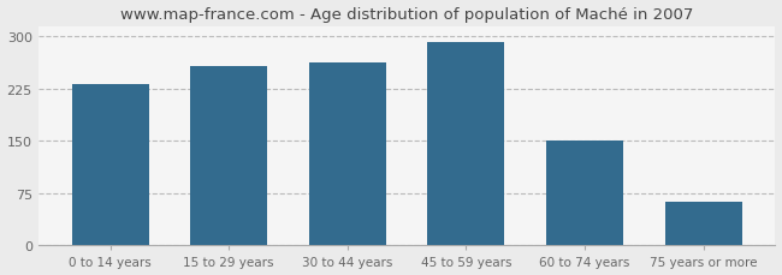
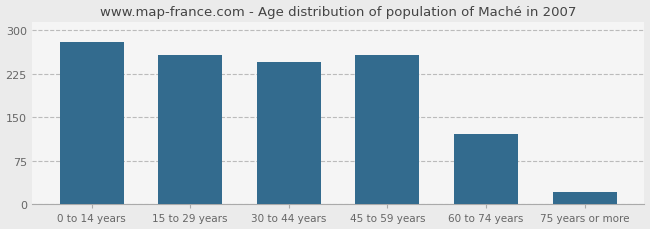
0 to 14 years: 232 -> 280
30 to 44 years: 263 -> 246
45 to 59 years: 292 -> 258
60 to 74 years: 150 -> 122
75 years or more: 62 -> 22
